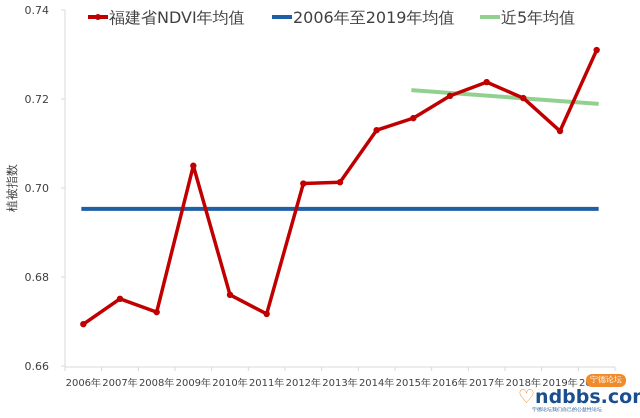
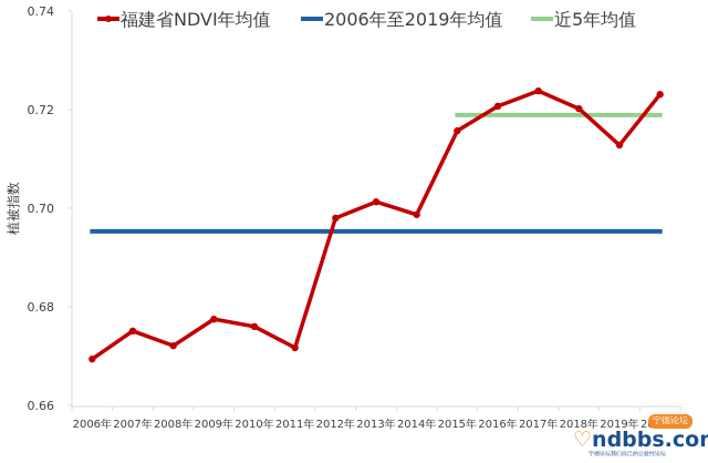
2006年至2019年均值/2008年: 0.703 -> 0.695
福建省NDVI年均值/2009年: 0.705 -> 0.677
2006年至2019年均值/2011年: 0.683 -> 0.695
福建省NDVI年均值/2012年: 0.701 -> 0.698
福建省NDVI年均值/2014年: 0.713 -> 0.699
近5年均值/2015年: 0.722 -> 0.719
2006年至2019年均值/2018年: 0.699 -> 0.695
福建省NDVI年均值/2020年: 0.731 -> 0.723
